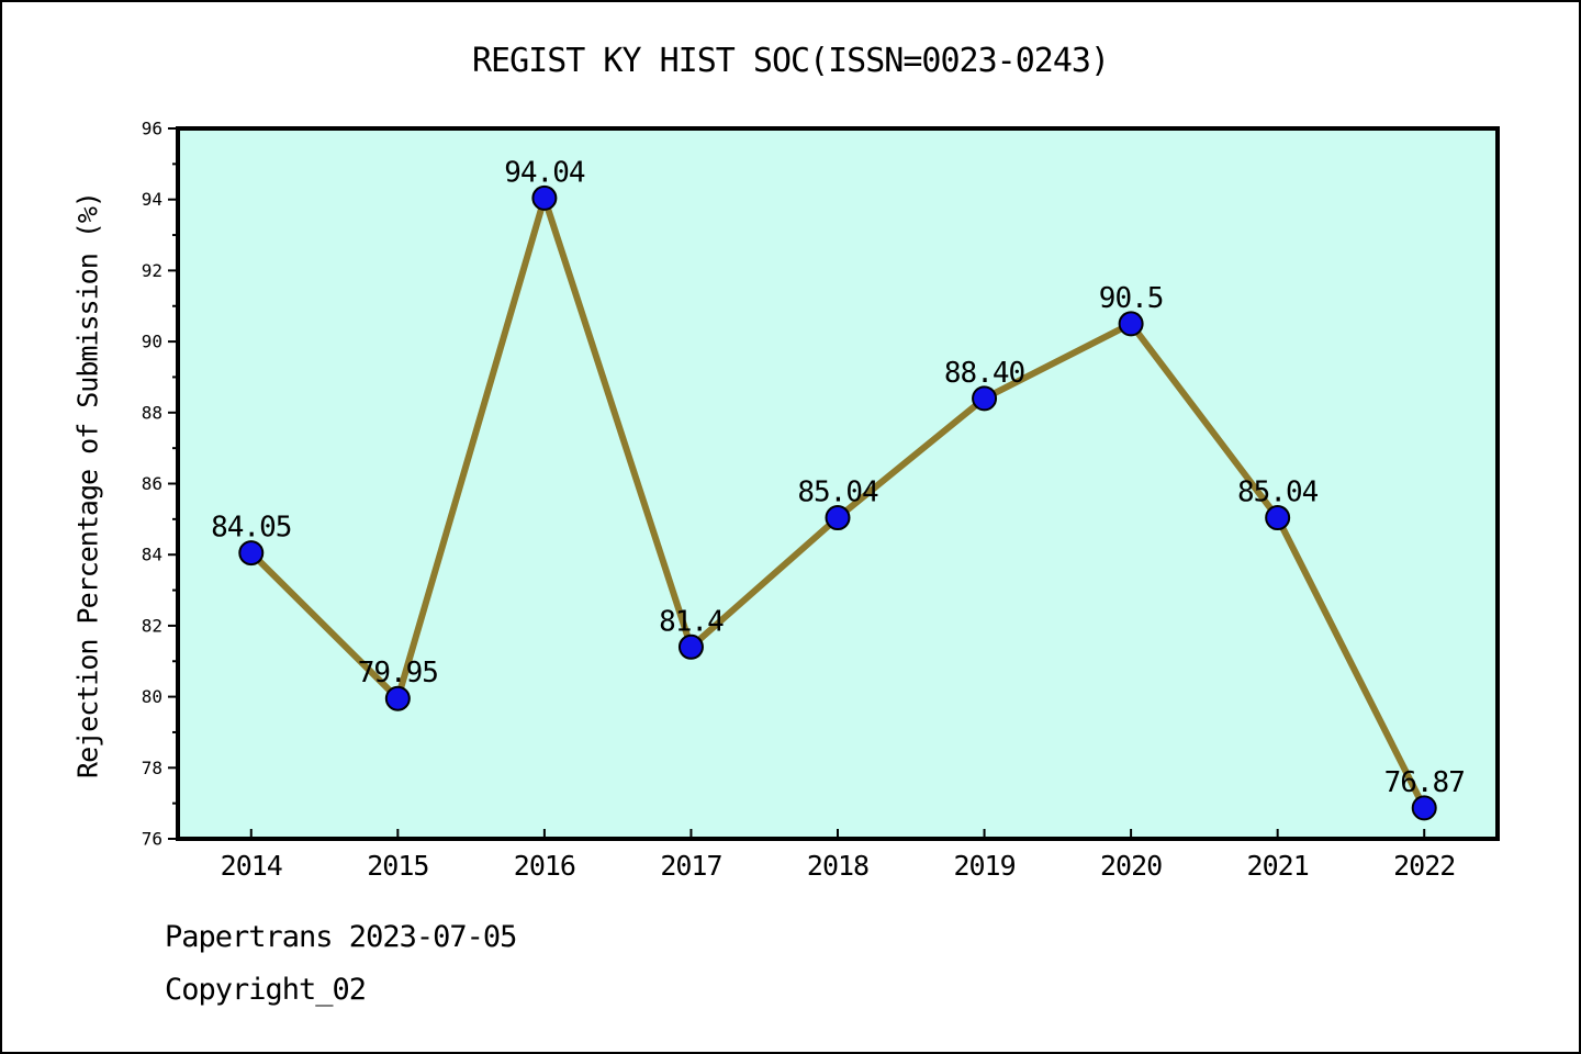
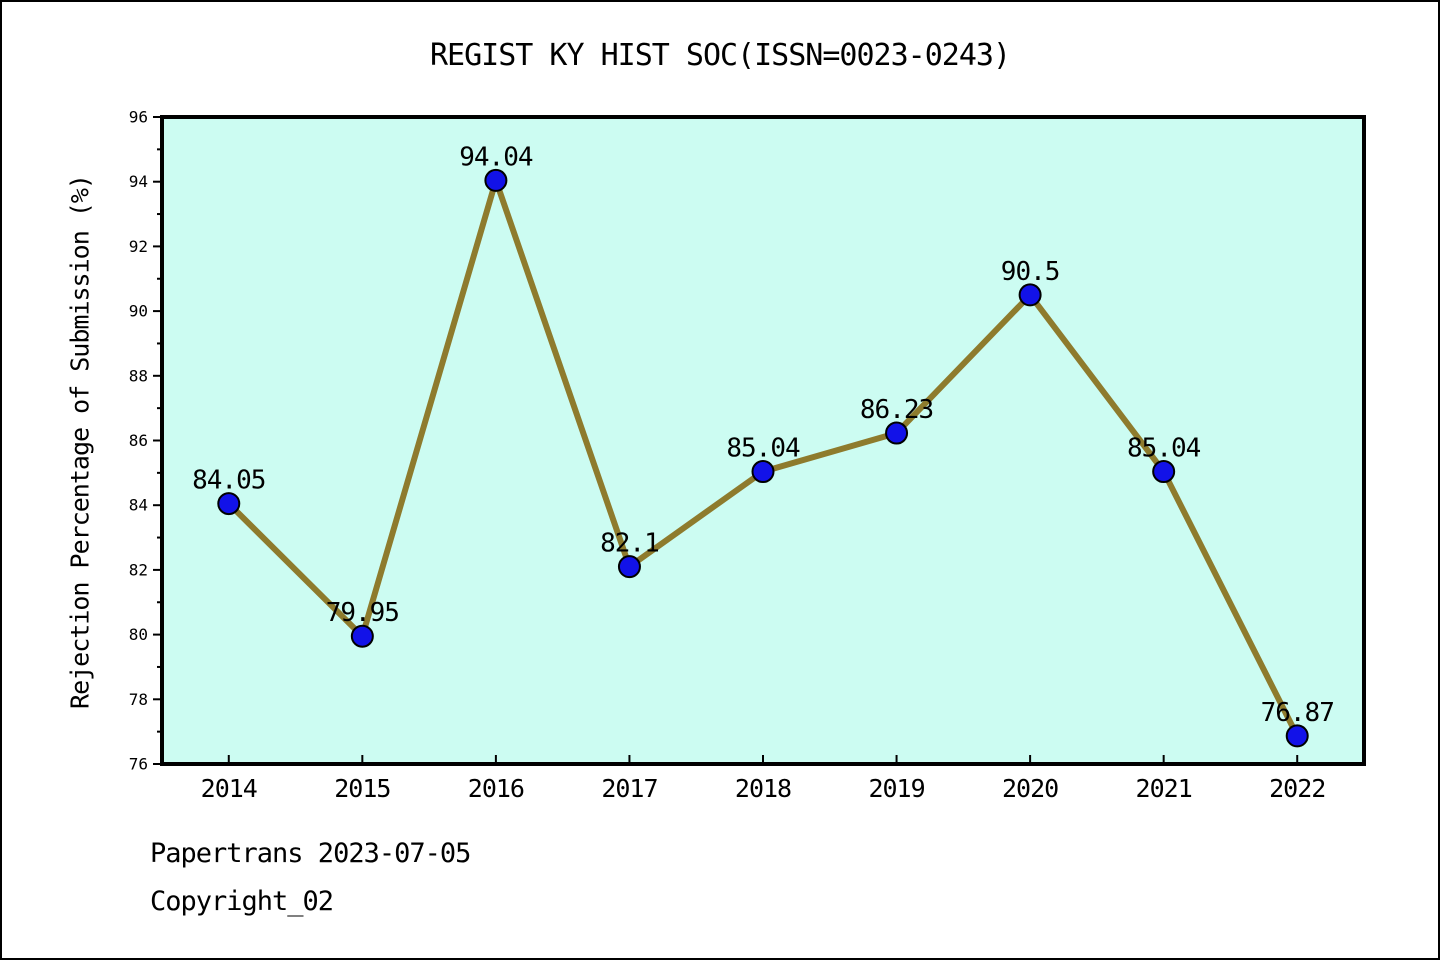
2017: 81.4 -> 82.1
2019: 88.40 -> 86.23
